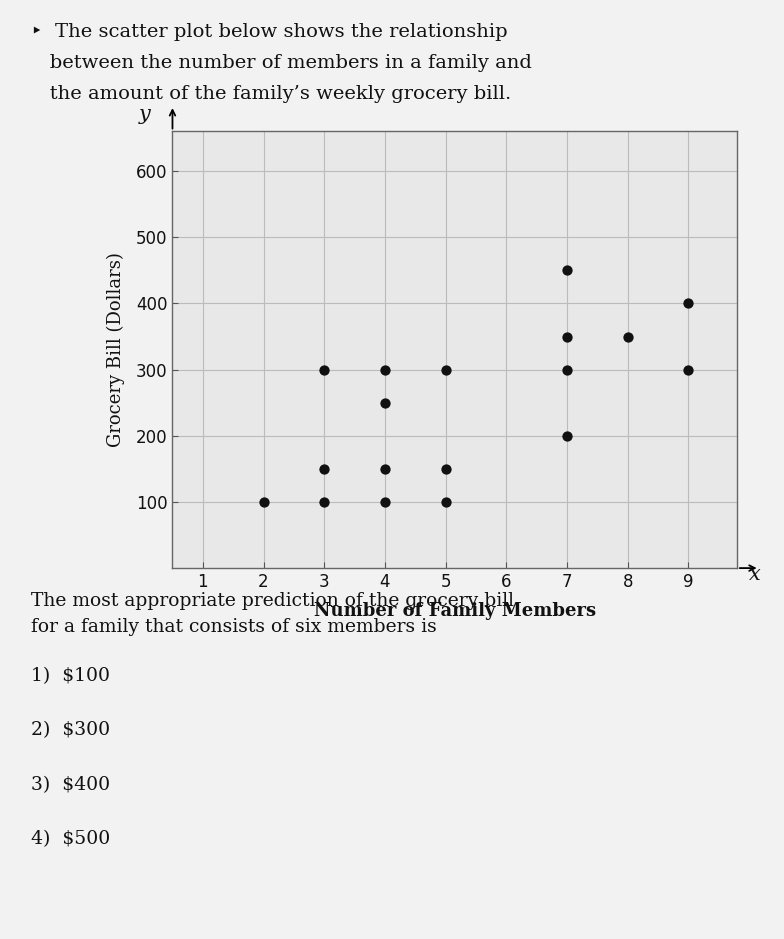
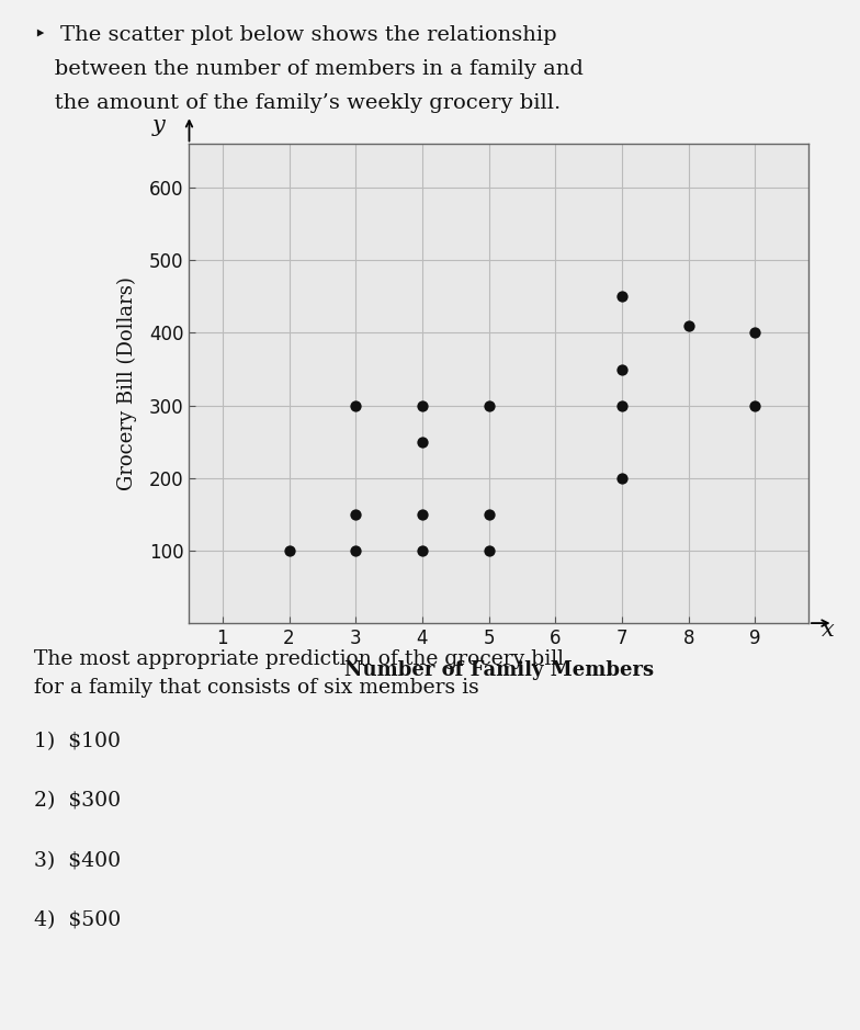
8: 350 -> 410
